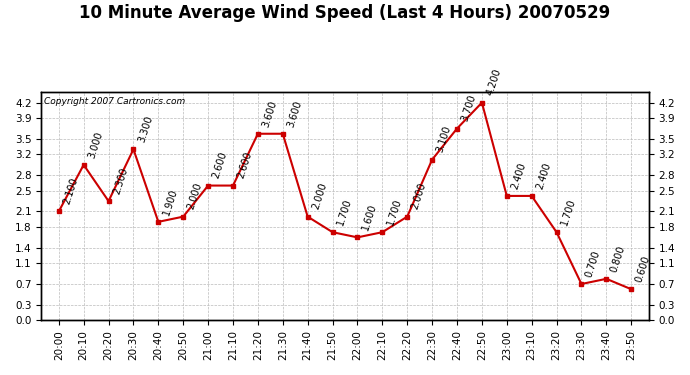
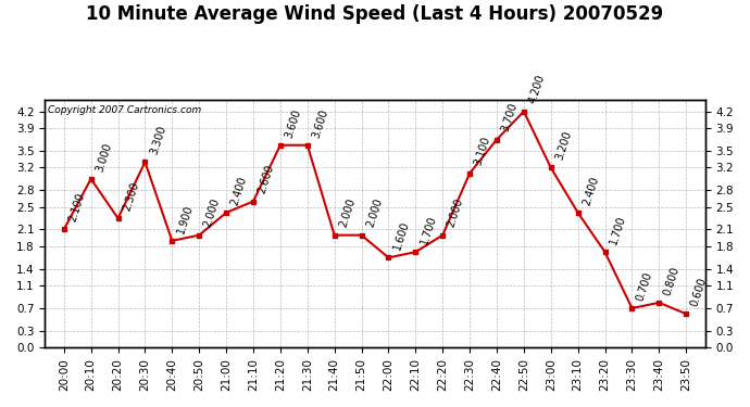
21:00: 2.600 -> 2.400
21:50: 1.700 -> 2.000
23:00: 2.400 -> 3.200
